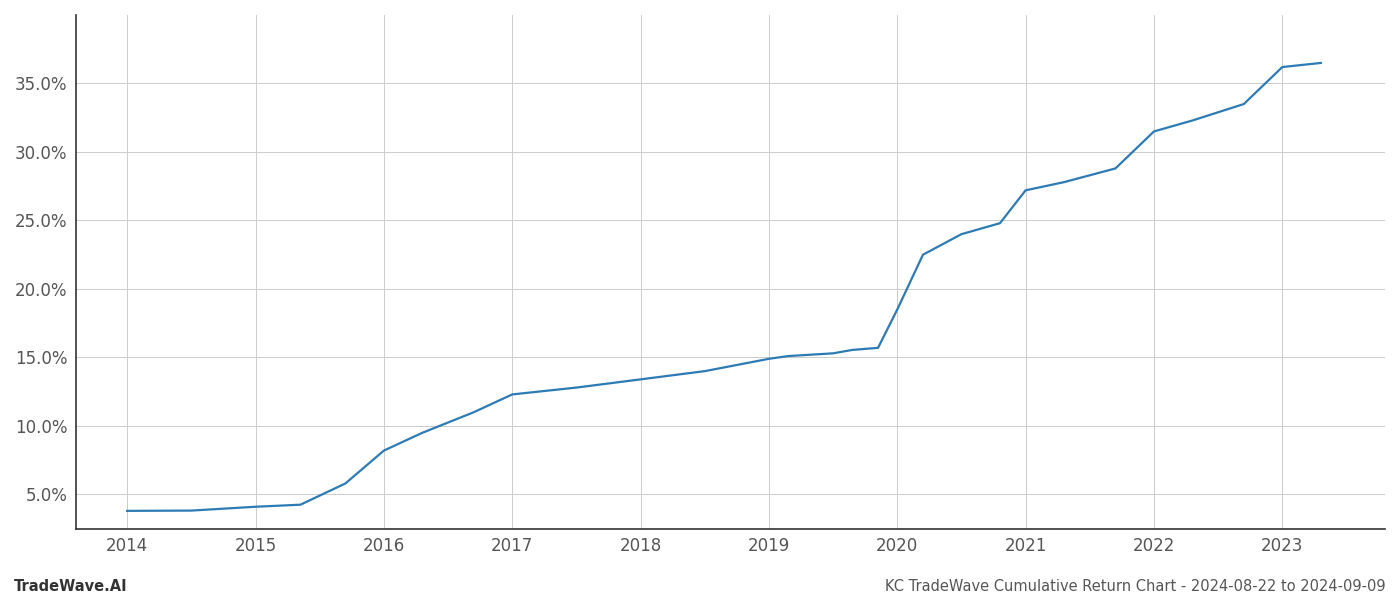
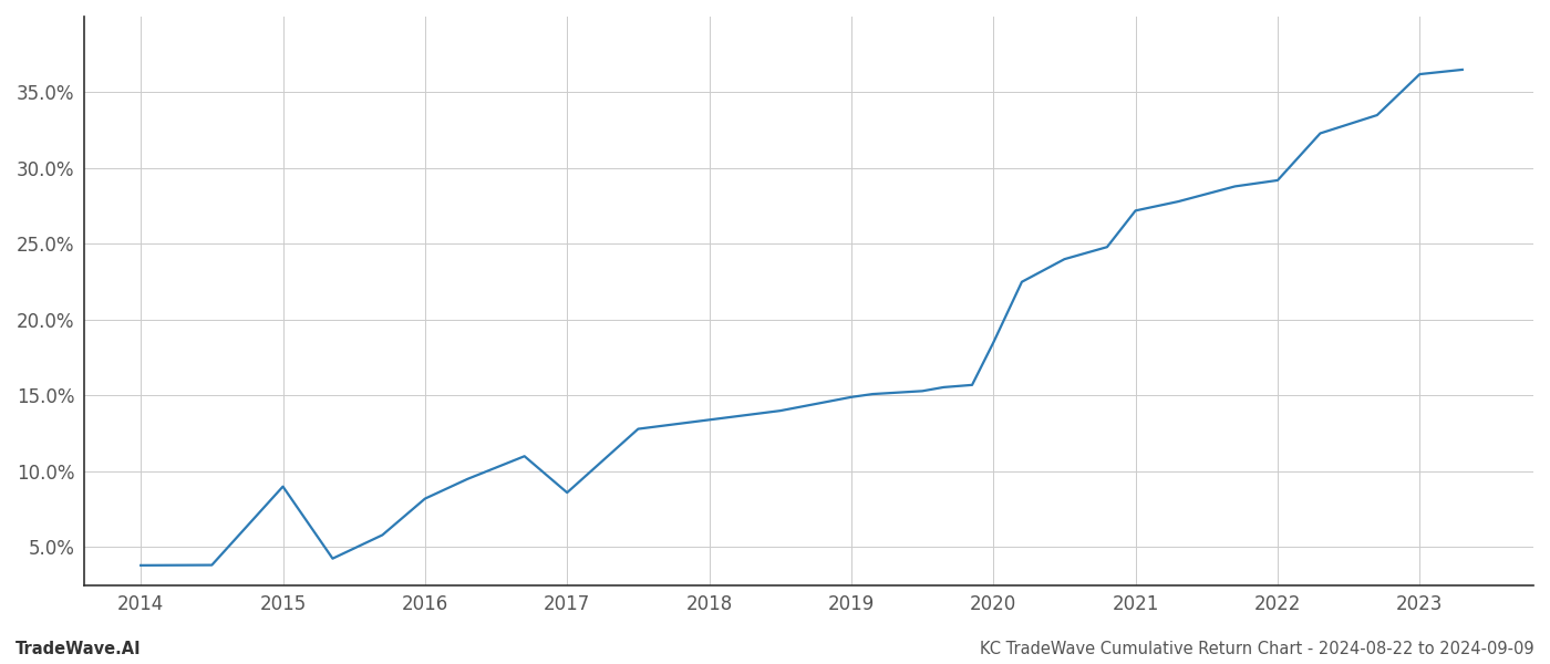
2015: 4.1% -> 9.0%
2017: 12.3% -> 8.6%
2022: 31.5% -> 29.2%
